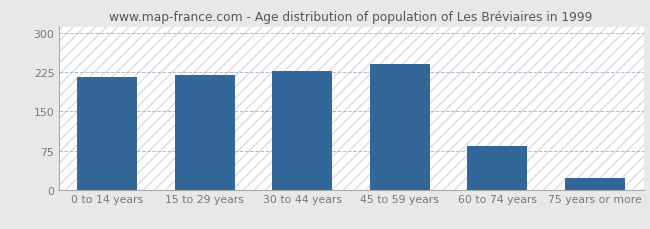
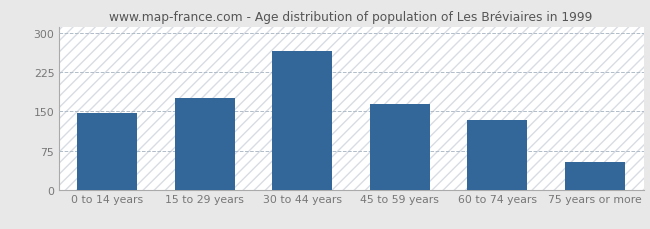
0 to 14 years: 215 -> 146
15 to 29 years: 219 -> 176
30 to 44 years: 228 -> 266
45 to 59 years: 240 -> 164
60 to 74 years: 83 -> 134
75 years or more: 22 -> 54
